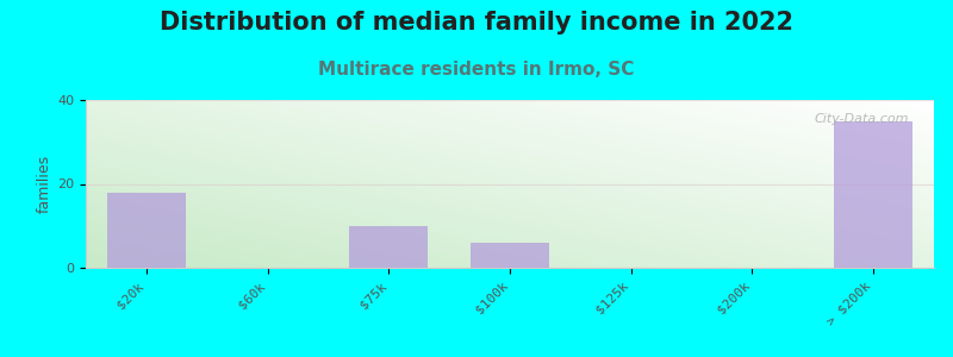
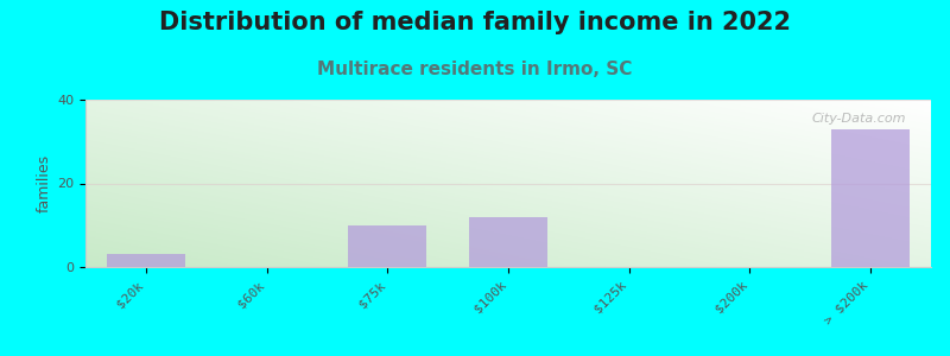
$20k: 18 -> 3
$100k: 6 -> 12
> $200k: 35 -> 33
